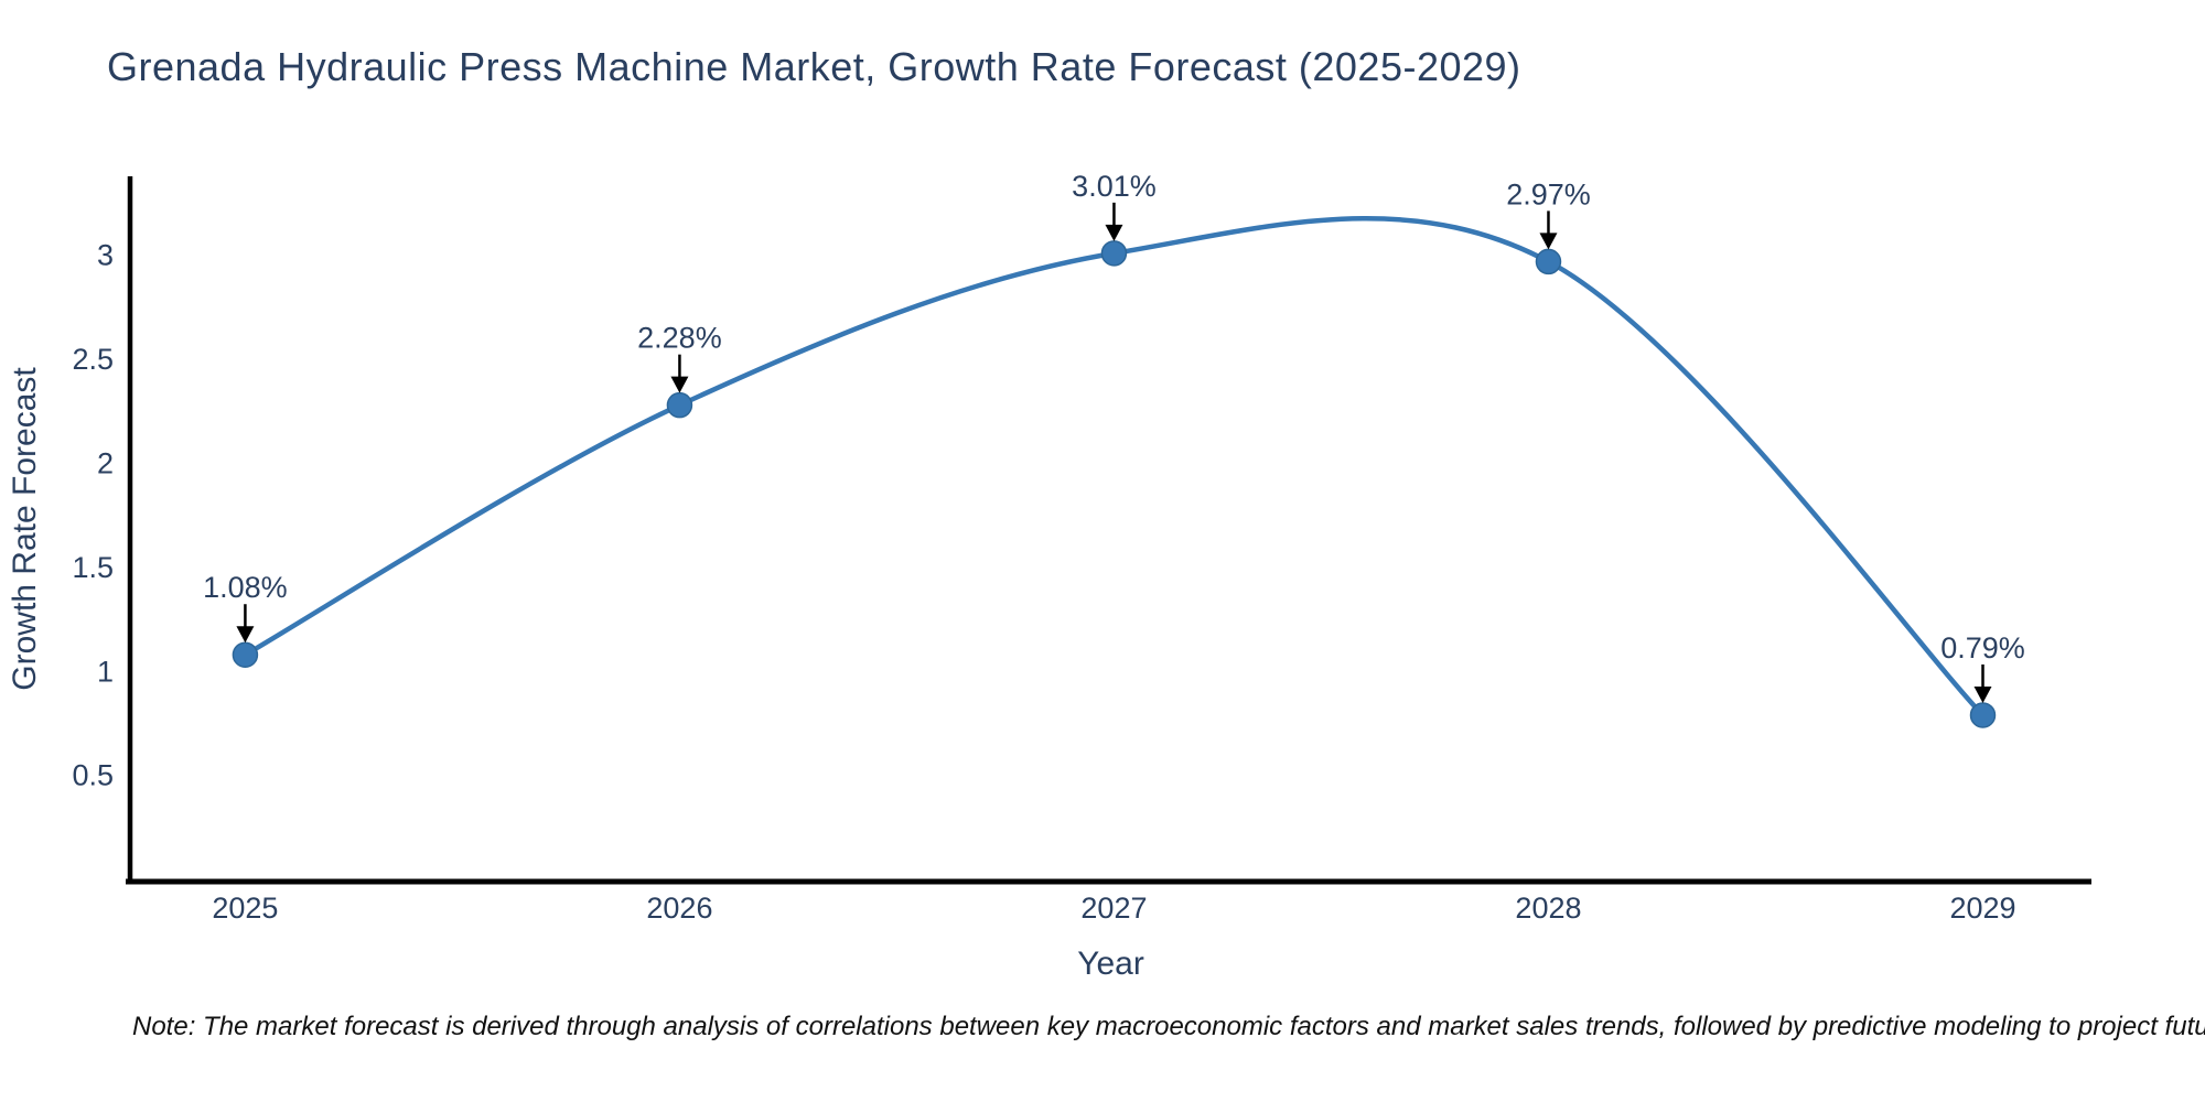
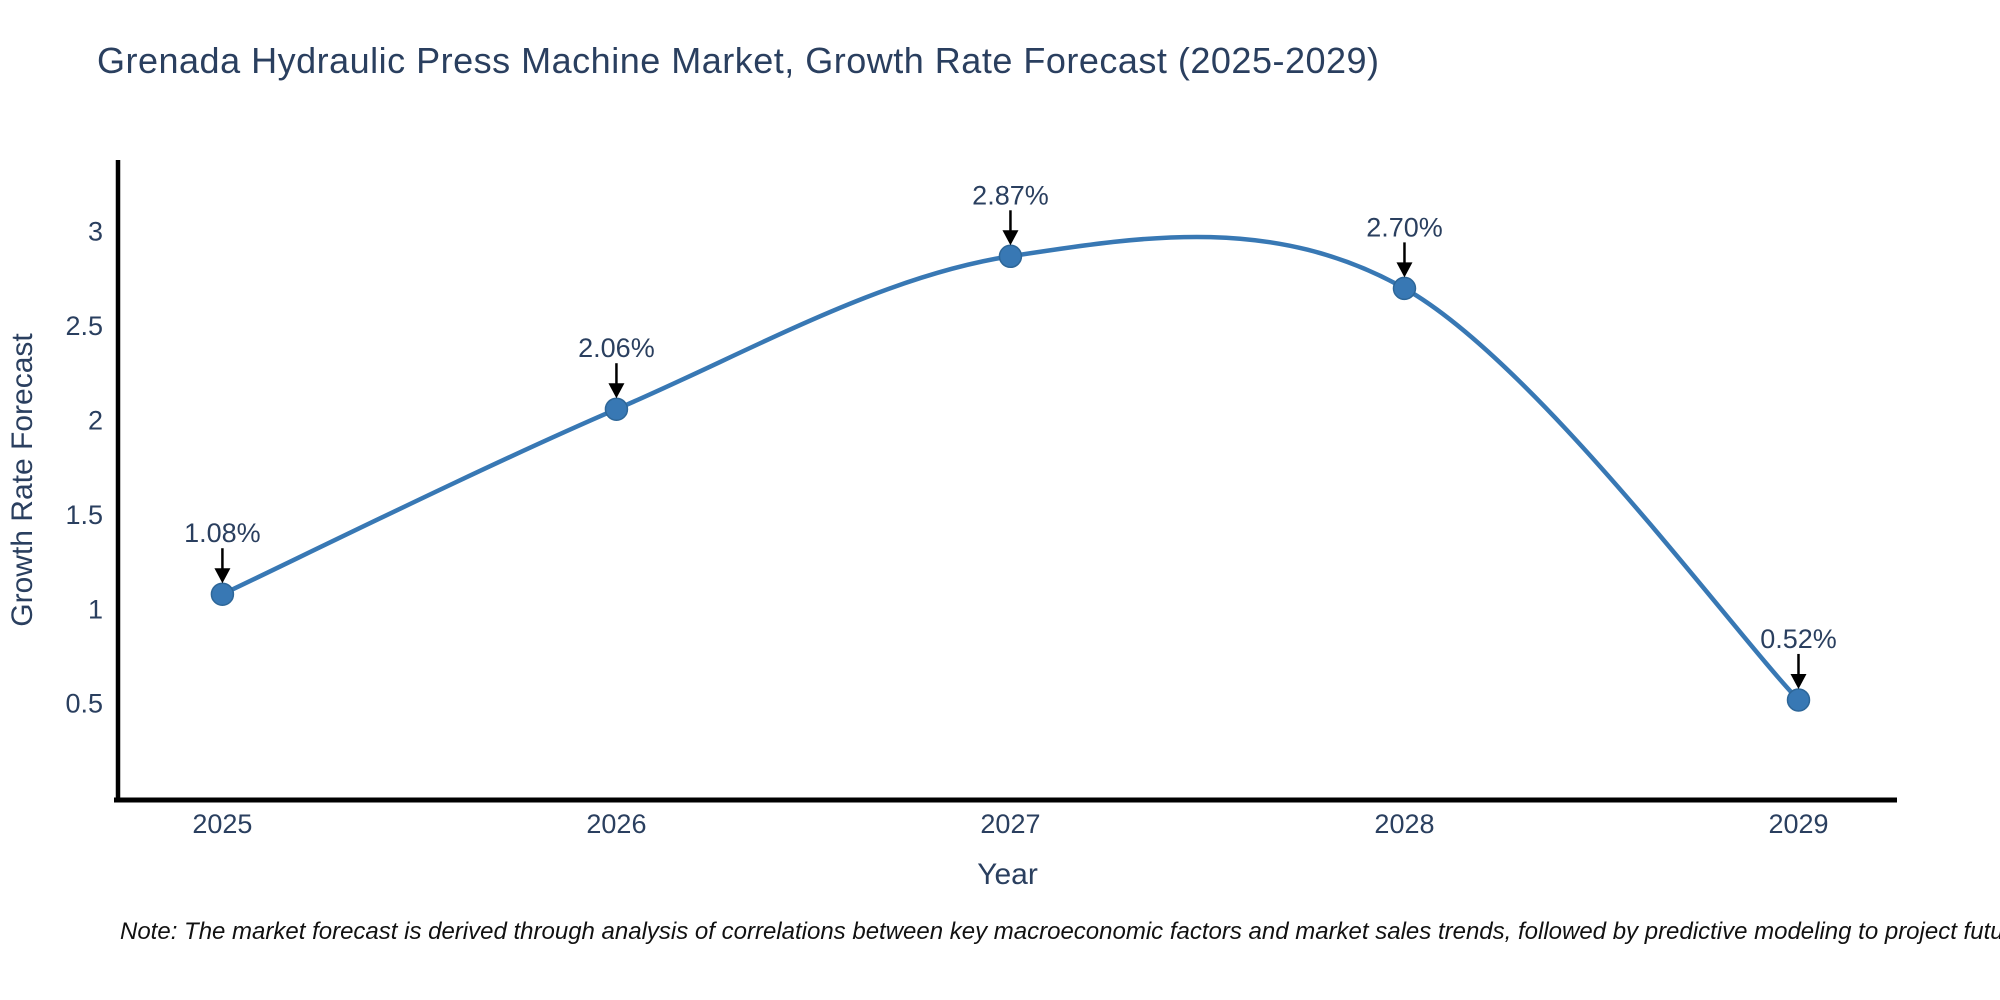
2026: 2.28% -> 2.06%
2027: 3.01% -> 2.87%
2028: 2.97% -> 2.70%
2029: 0.79% -> 0.52%
